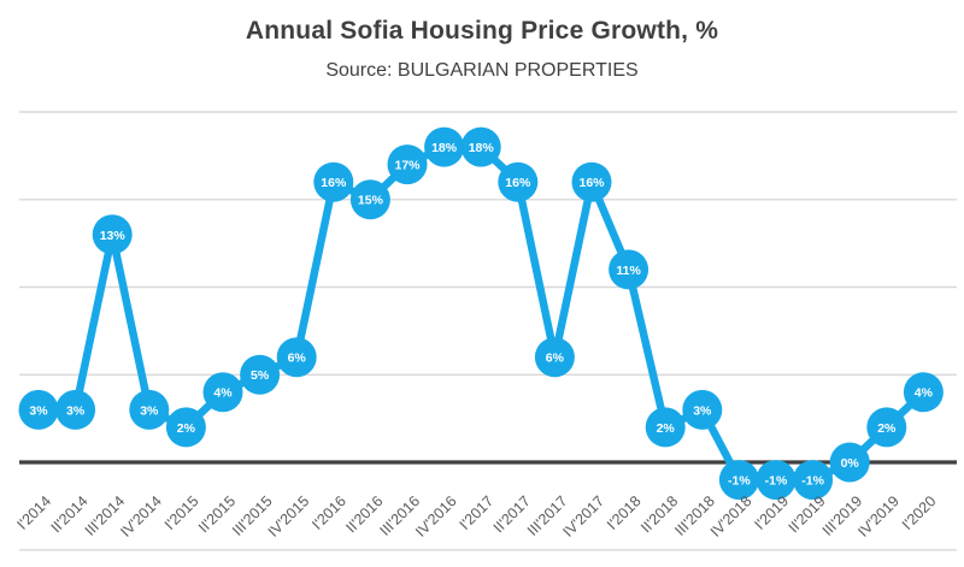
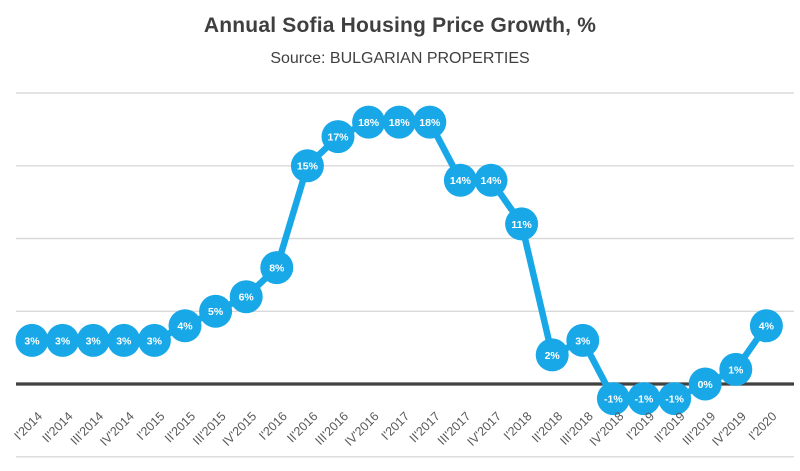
III'2014: 13% -> 3%
I'2015: 2% -> 3%
I'2016: 16% -> 8%
II'2017: 16% -> 18%
III'2017: 6% -> 14%
IV'2017: 16% -> 14%
IV'2019: 2% -> 1%
